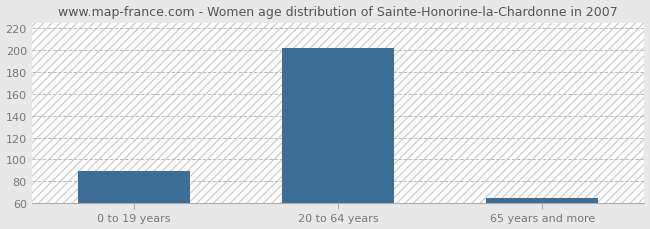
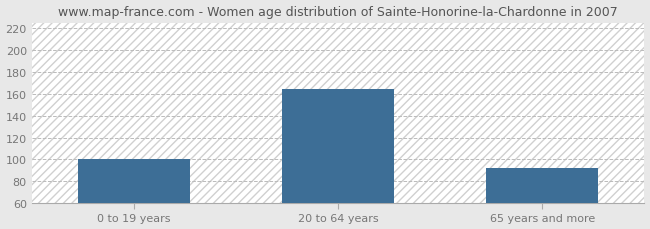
0 to 19 years: 89 -> 100
20 to 64 years: 202 -> 164
65 years and more: 65 -> 92
